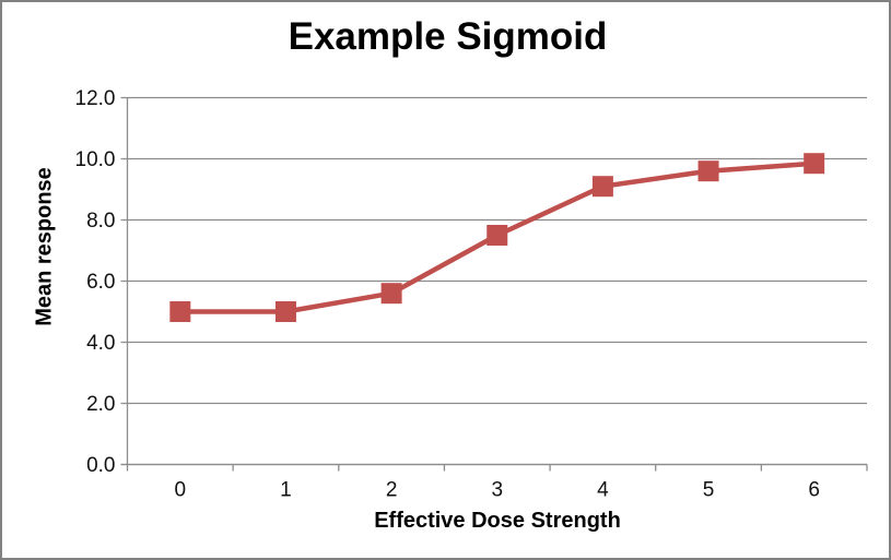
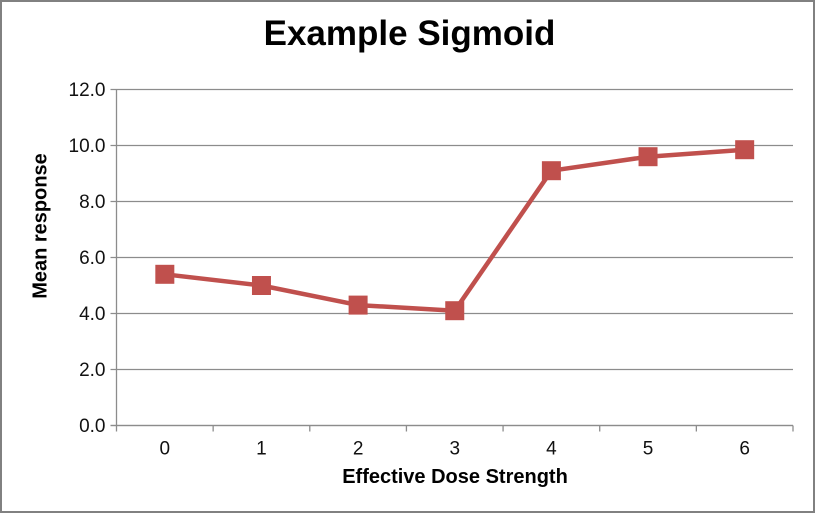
0: 5.0 -> 5.4
2: 5.6 -> 4.3
3: 7.5 -> 4.1
